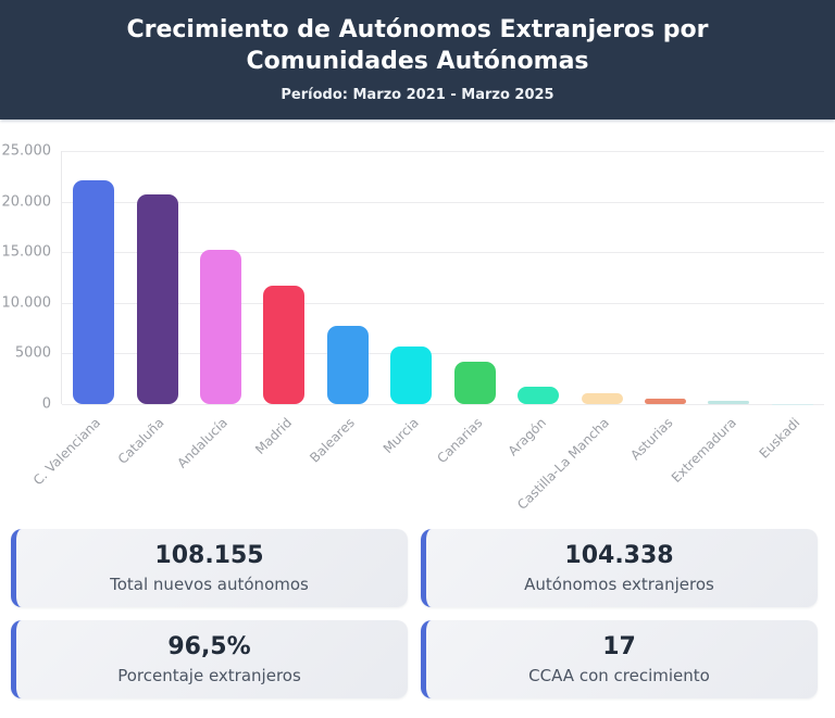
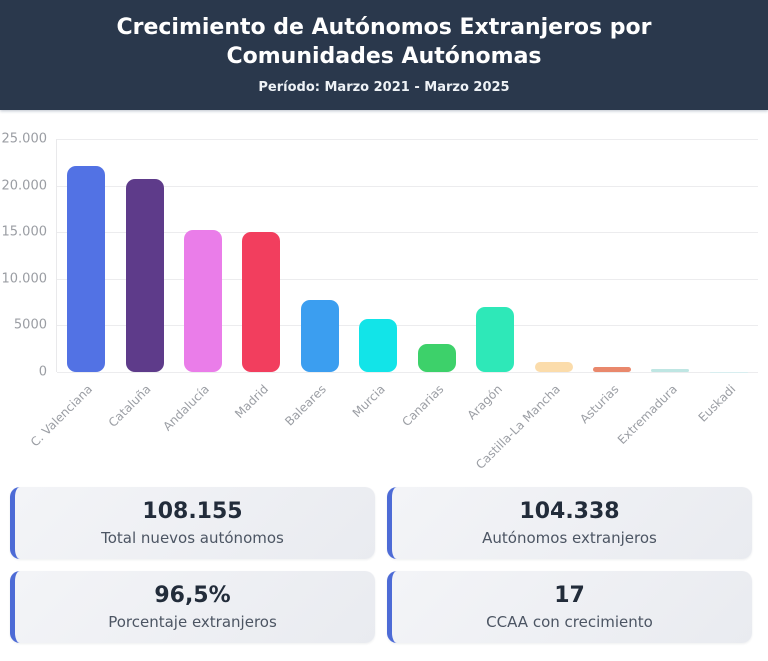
Madrid: 12000 -> 15000
Canarias: 4000 -> 3000
Aragón: 2000 -> 7000
